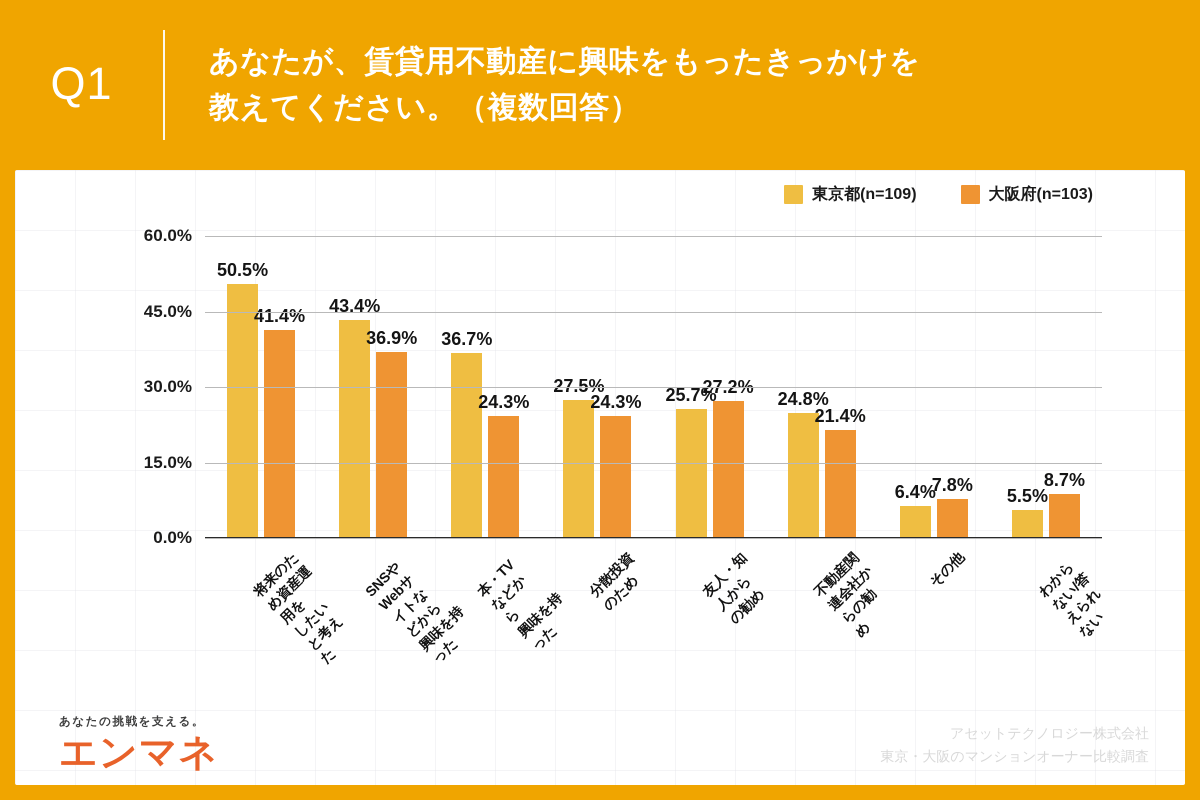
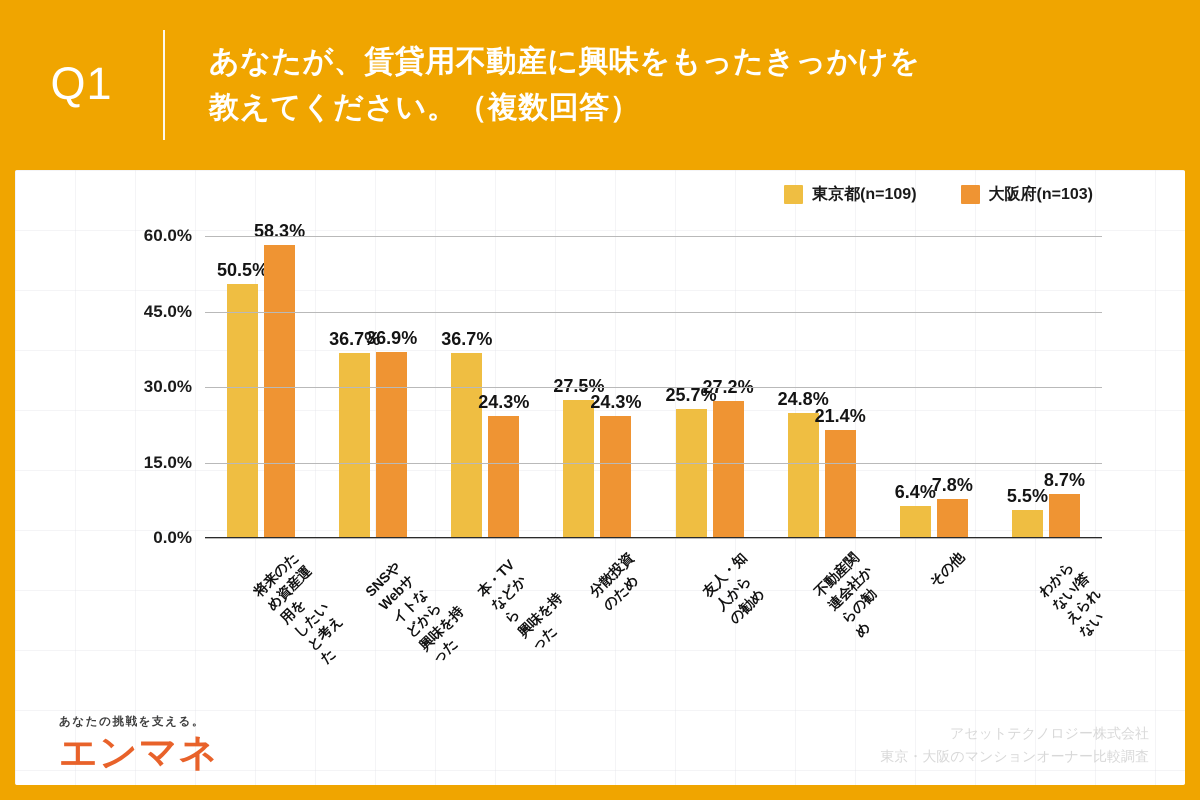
大阪府(n=103)/将来のため資産運用を したいと考えた: 41.4% -> 58.3%
東京都(n=109)/SNSやWebサイトなどから 興味を持った: 43.4% -> 36.7%
